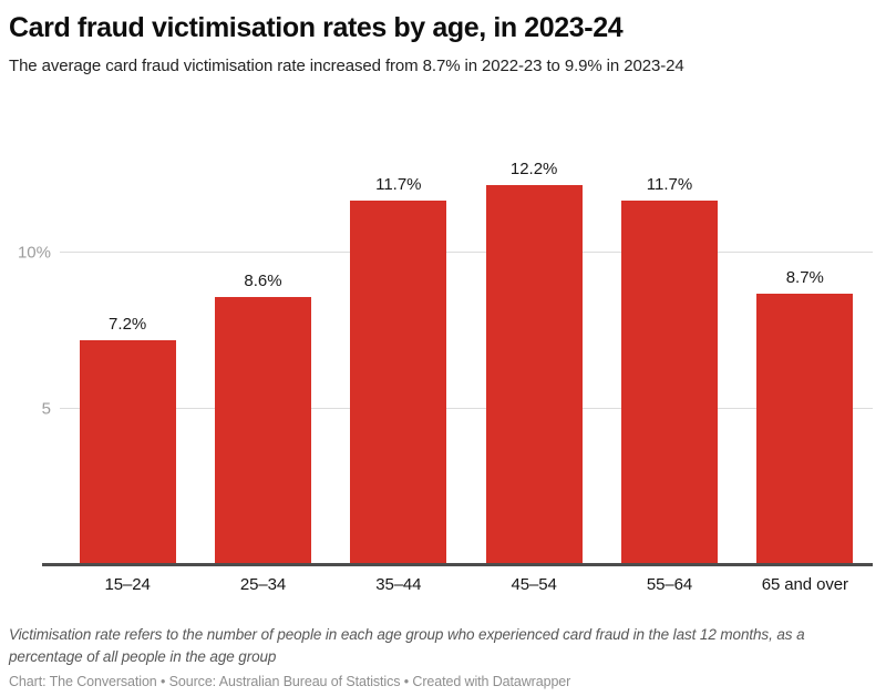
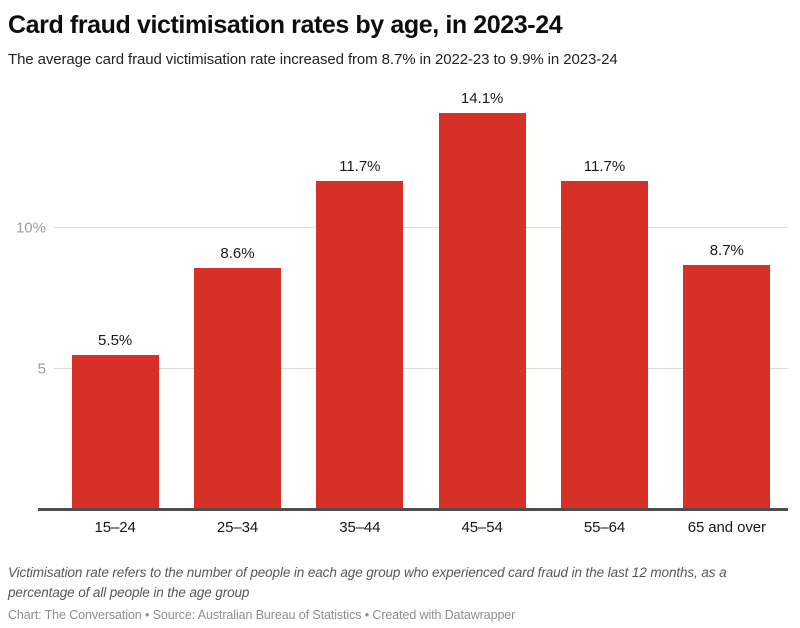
15–24: 7.2% -> 5.5%
45–54: 12.2% -> 14.1%
